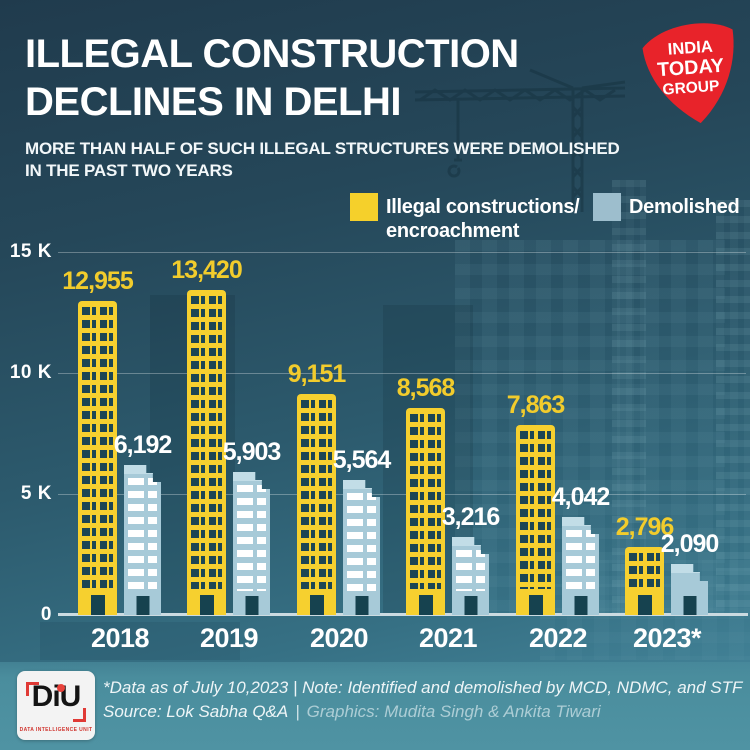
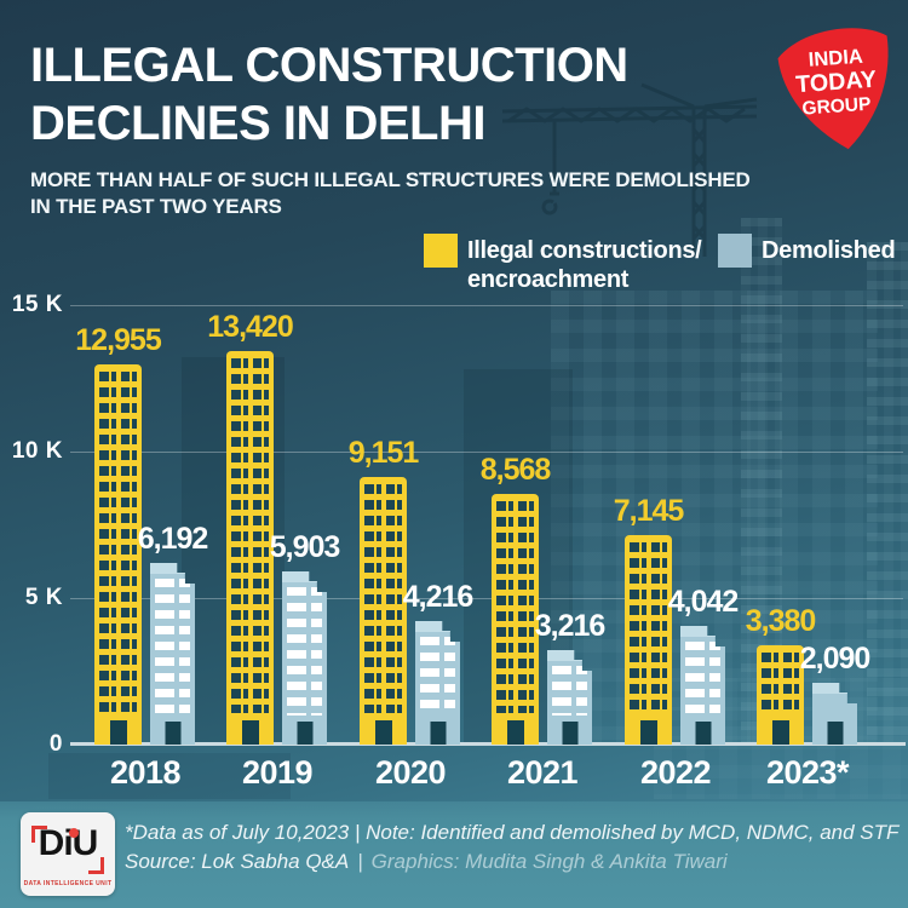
Demolished/2020: 5,564 -> 4,216
Illegal constructions/encroachment/2022: 7,863 -> 7,145
Illegal constructions/encroachment/2023*: 2,796 -> 3,380
